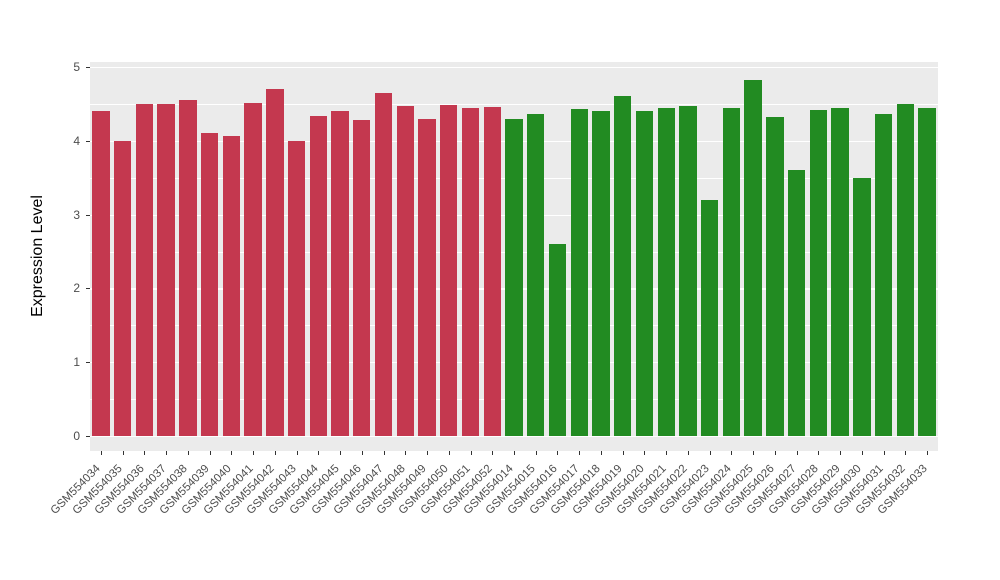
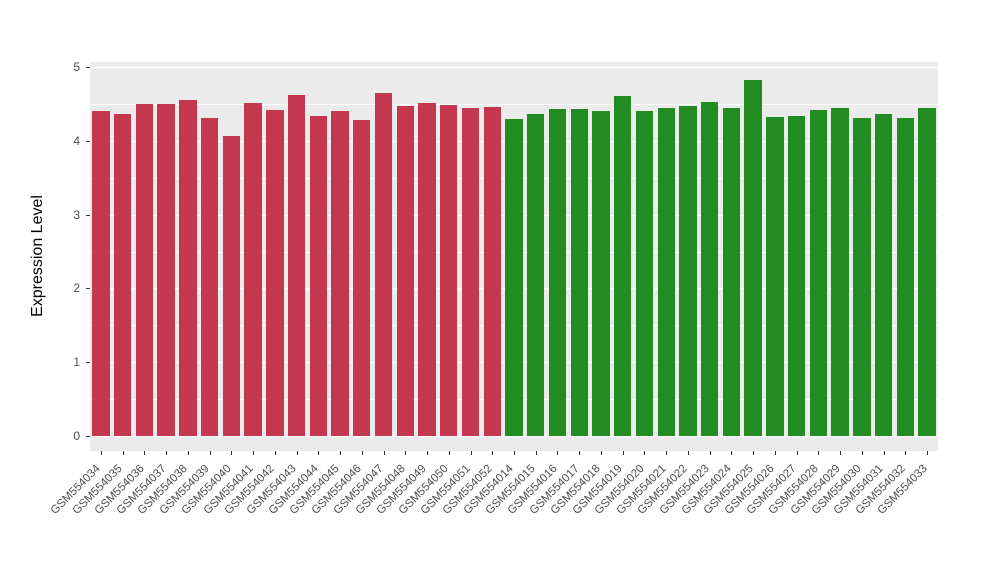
GSM554035: 4.0 -> 4.4
GSM554039: 4.1 -> 4.3
GSM554042: 4.7 -> 4.4
GSM554043: 4.0 -> 4.6
GSM554049: 4.3 -> 4.5
GSM554016: 2.6 -> 4.4
GSM554023: 3.2 -> 4.5
GSM554027: 3.6 -> 4.3
GSM554030: 3.5 -> 4.3
GSM554032: 4.5 -> 4.3
